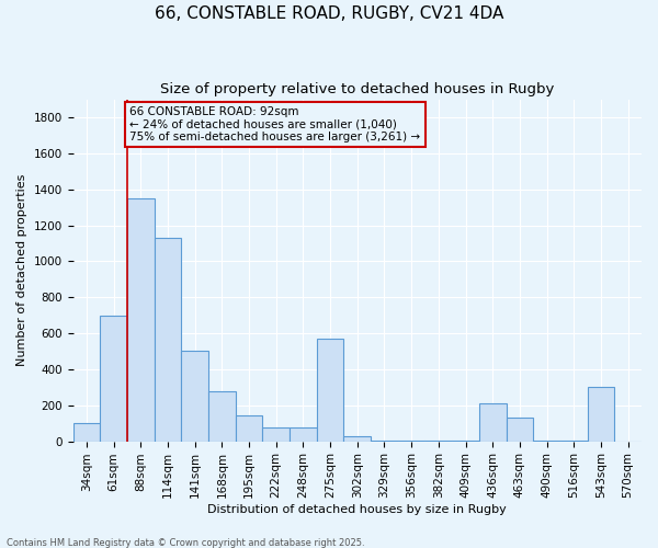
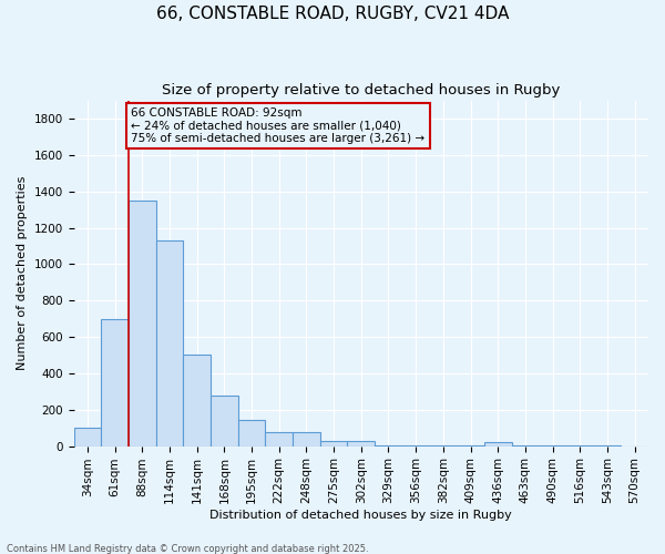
275sqm: 570 -> 30
436sqm: 210 -> 20
463sqm: 130 -> 0
543sqm: 300 -> 0
